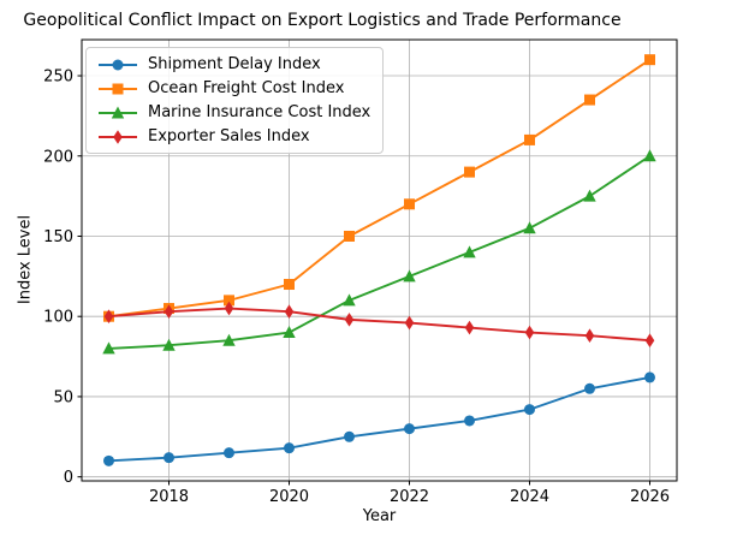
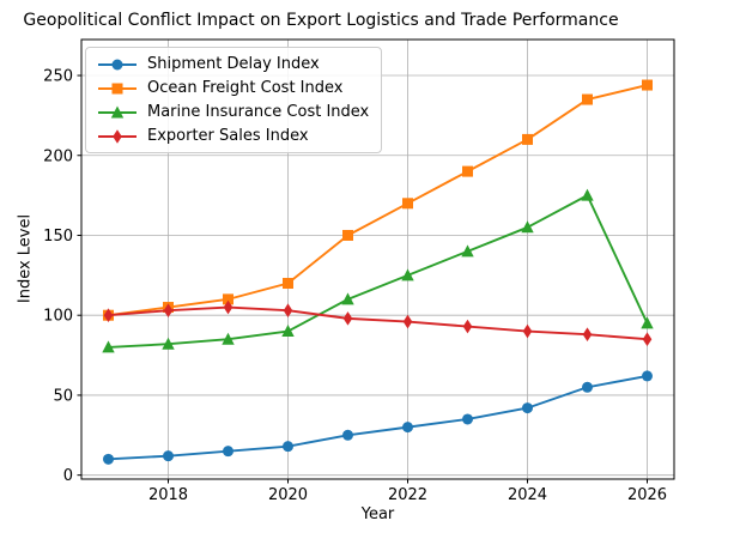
Ocean Freight Cost Index/2026: 260 -> 244
Marine Insurance Cost Index/2026: 200 -> 95
